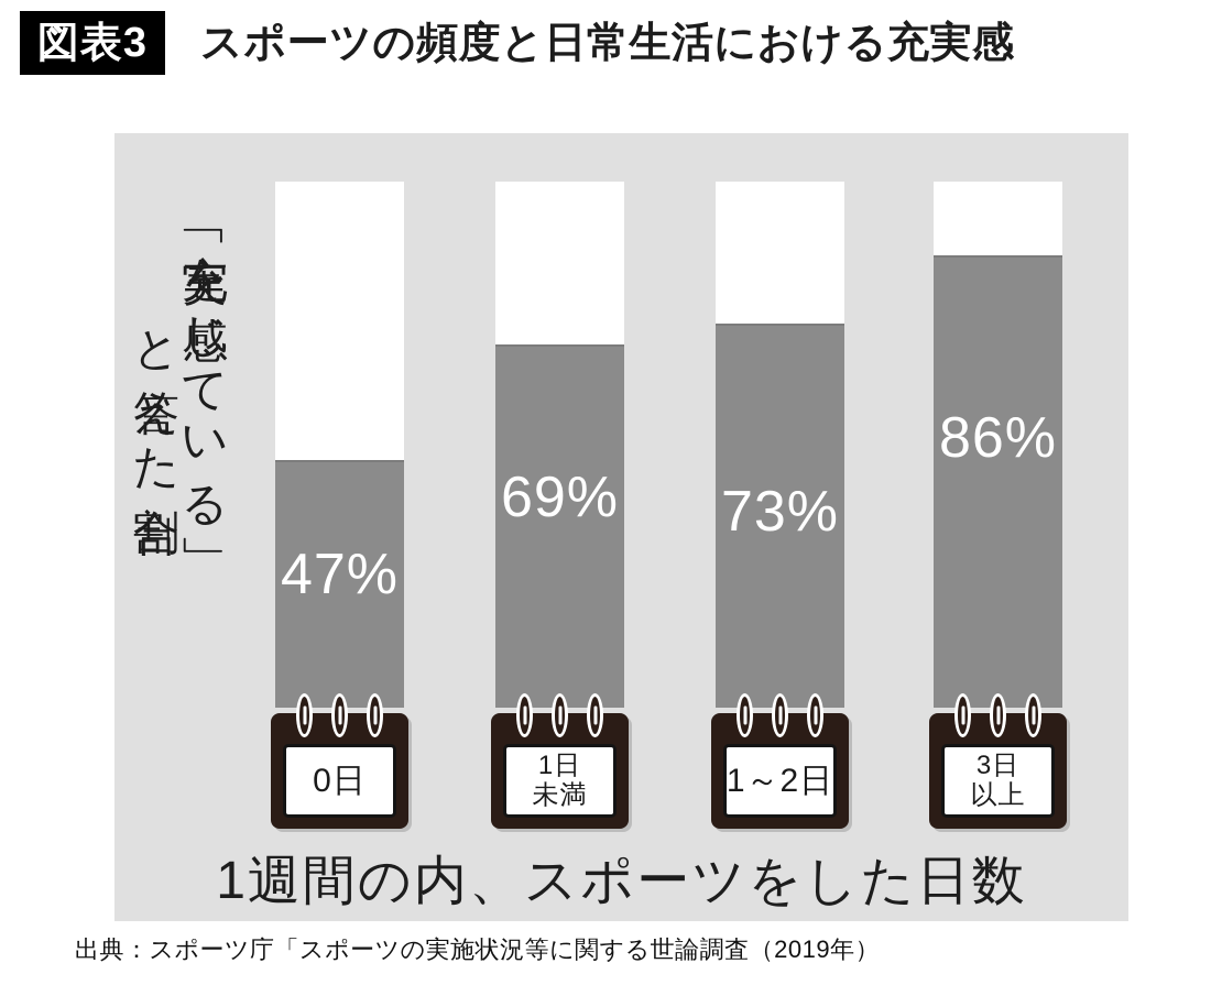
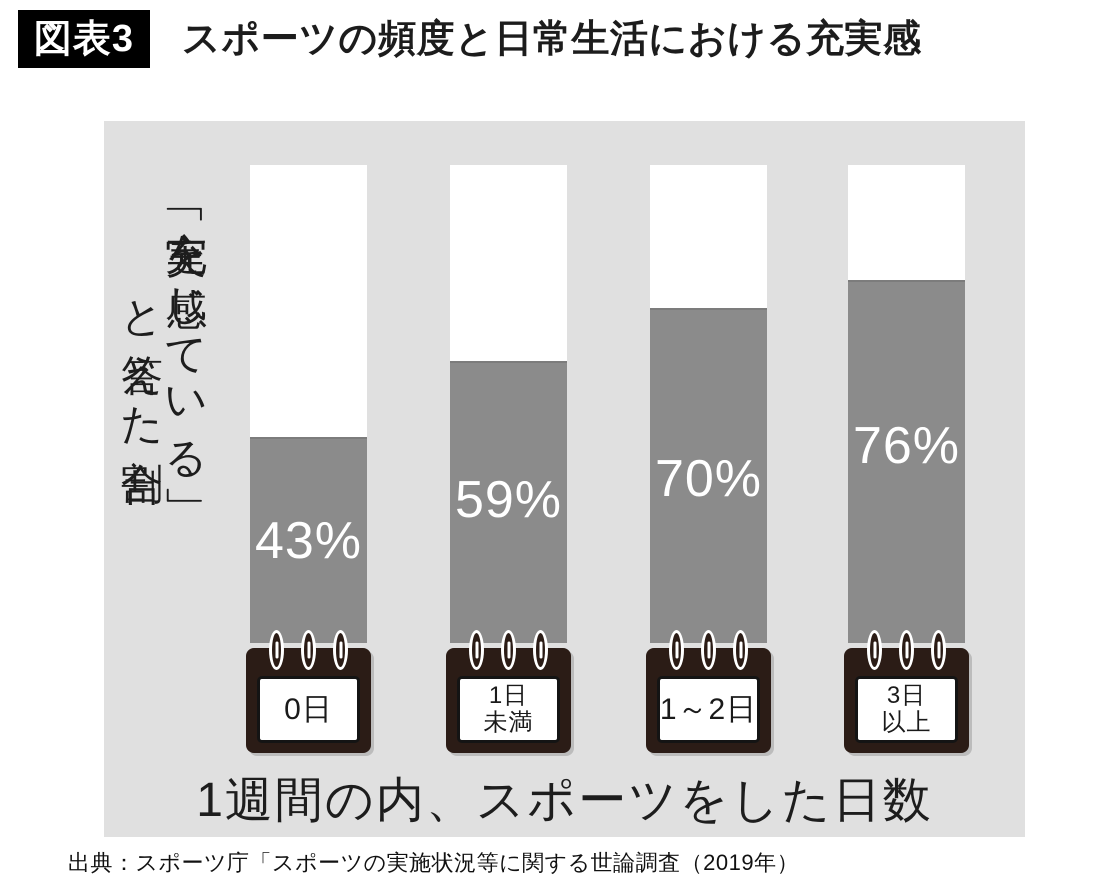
0日: 47% -> 43%
1日未満: 69% -> 59%
1～2日: 73% -> 70%
3日以上: 86% -> 76%
